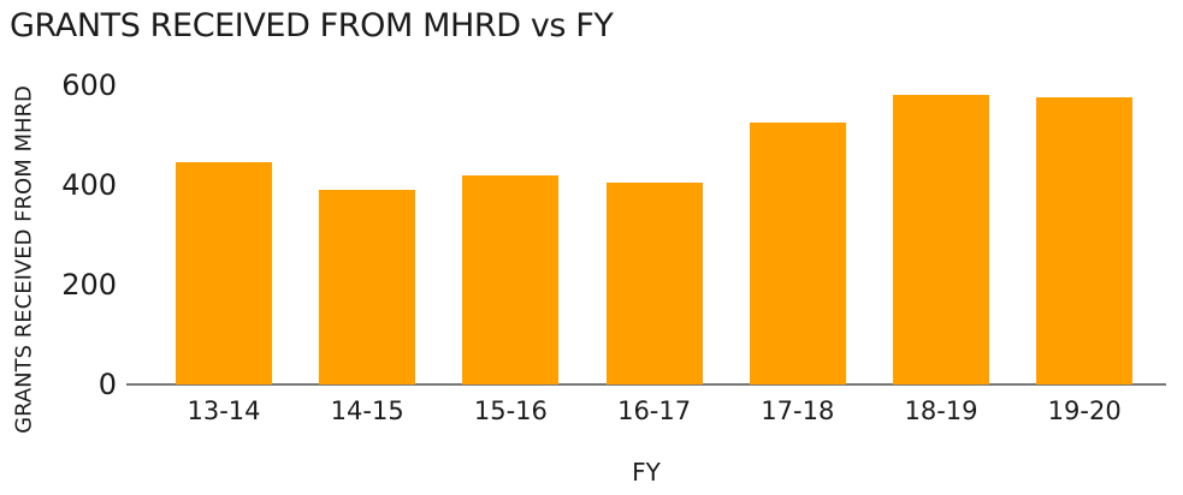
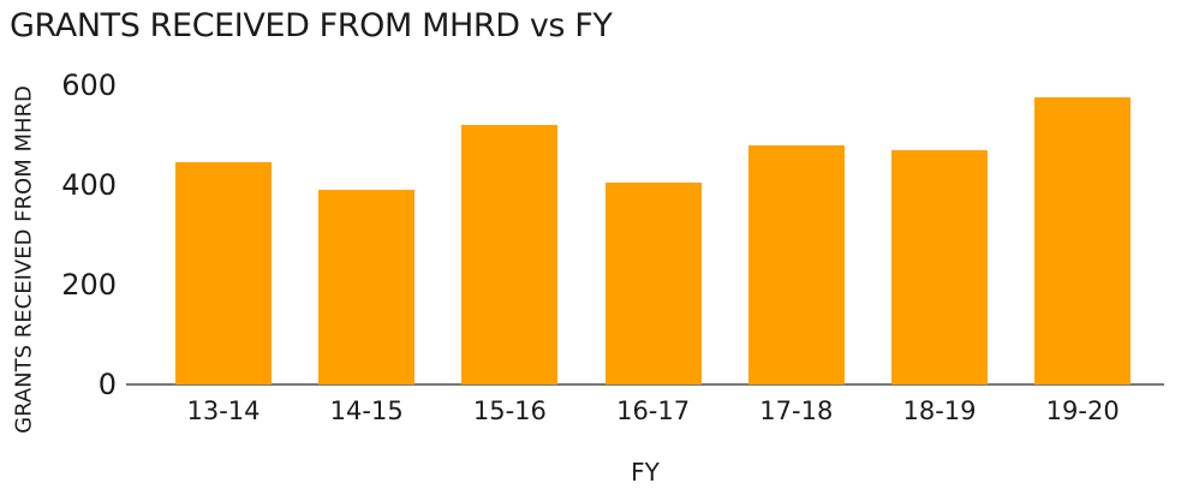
15-16: 420 -> 520
17-18: 520 -> 480
18-19: 580 -> 470
